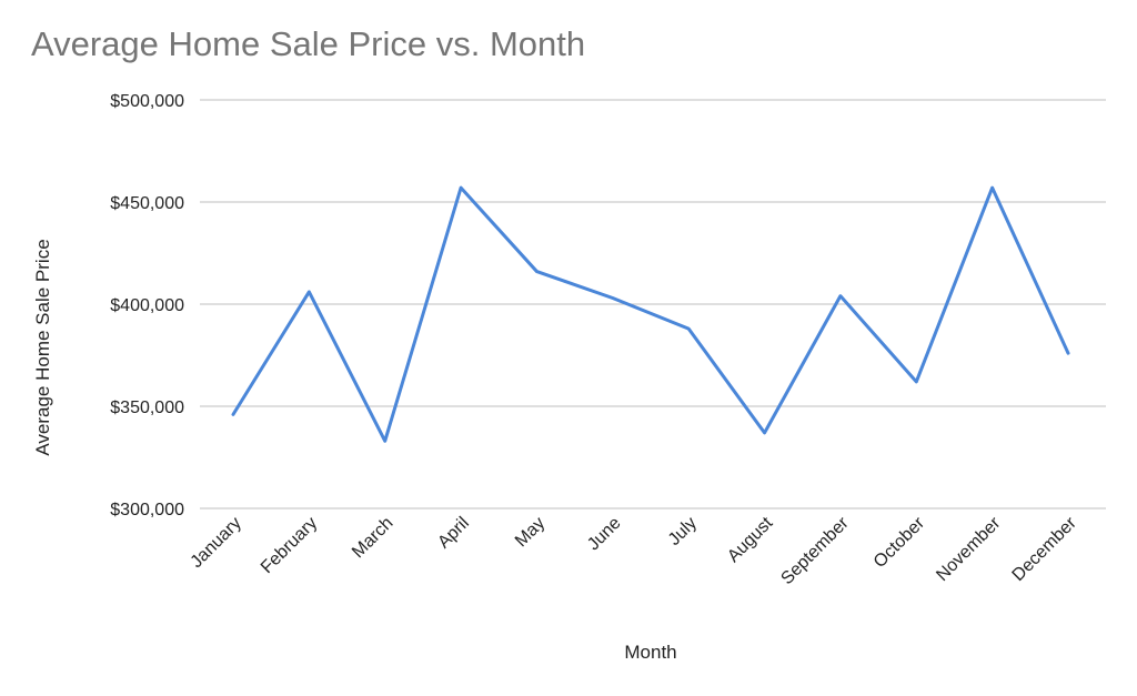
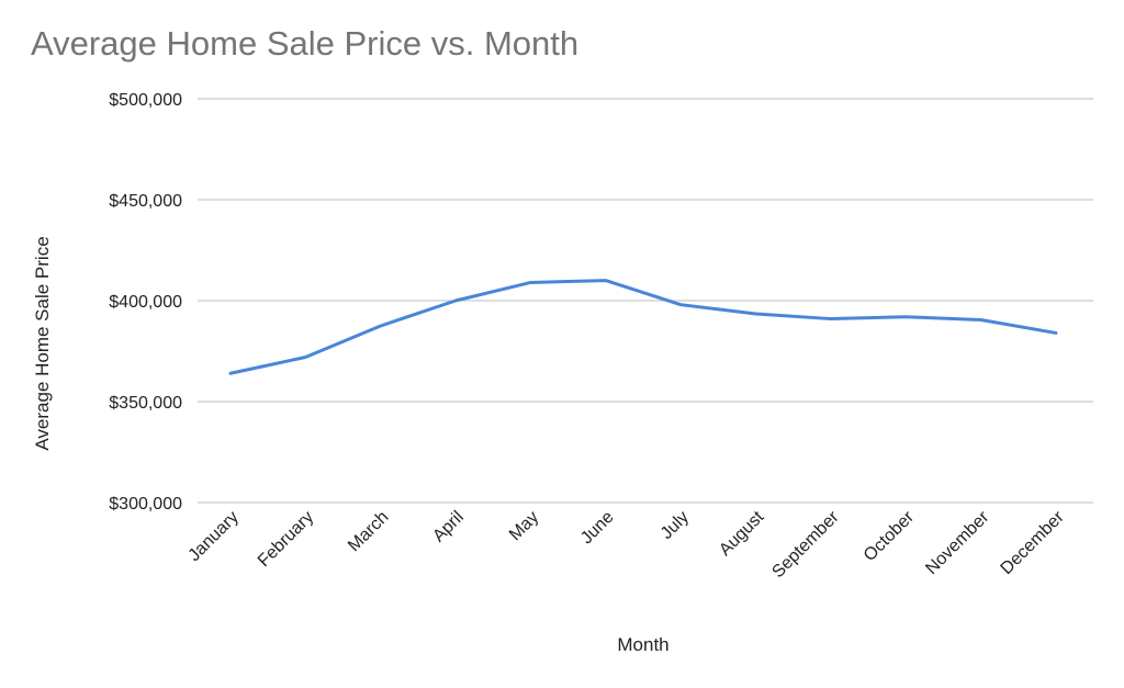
January: $346000 -> $364000
February: $406000 -> $372000
March: $333000 -> $388000
April: $457000 -> $400000
May: $416000 -> $409000
June: $403000 -> $410000
July: $388000 -> $398000
August: $337000 -> $394000
September: $404000 -> $391000
October: $362000 -> $392000
November: $457000 -> $390000
December: $376000 -> $384000
